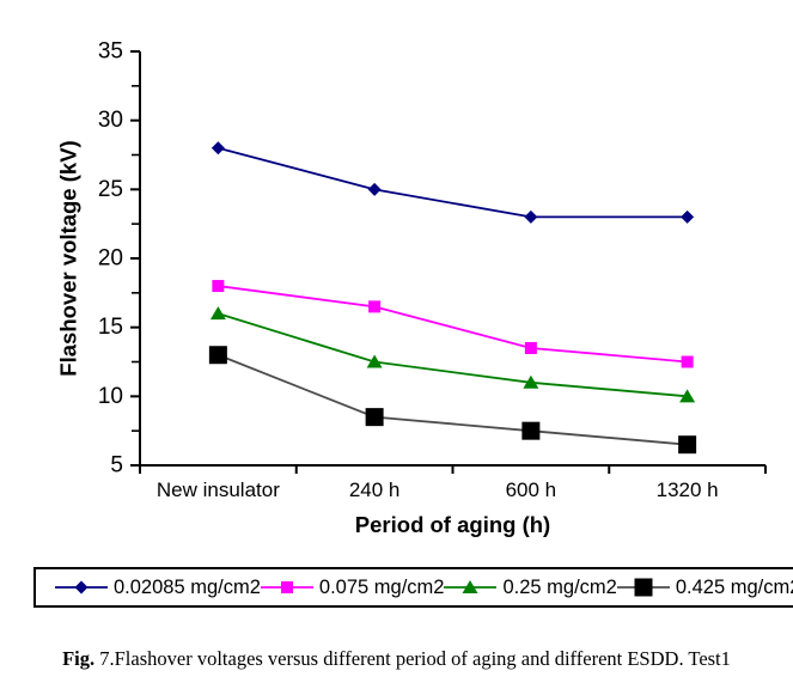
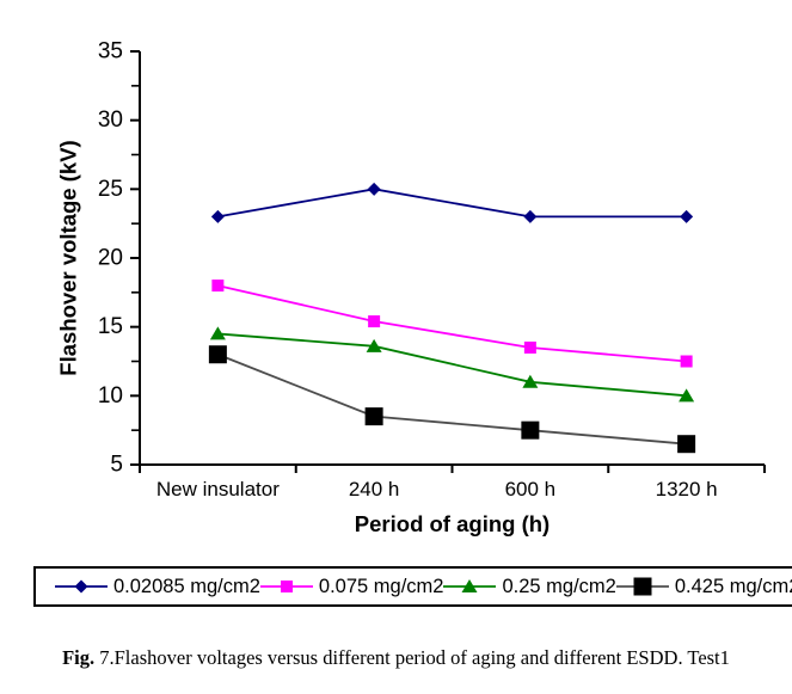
0.02085 mg/cm2/New insulator: 28 -> 23
0.25 mg/cm2/New insulator: 16.0 -> 14.5
0.075 mg/cm2/240 h: 16.5 -> 15.4
0.25 mg/cm2/240 h: 12.5 -> 13.6
